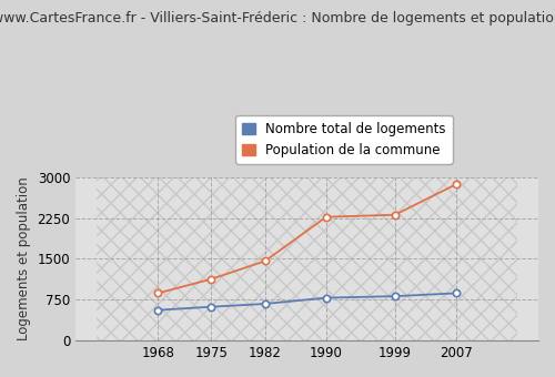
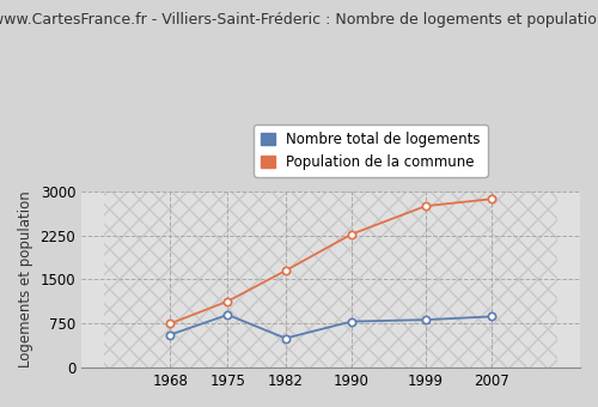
Population de la commune/1968: 870 -> 750
Nombre total de logements/1975: 620 -> 900
Nombre total de logements/1982: 680 -> 500
Population de la commune/1982: 1460 -> 1650
Population de la commune/1999: 2310 -> 2750
